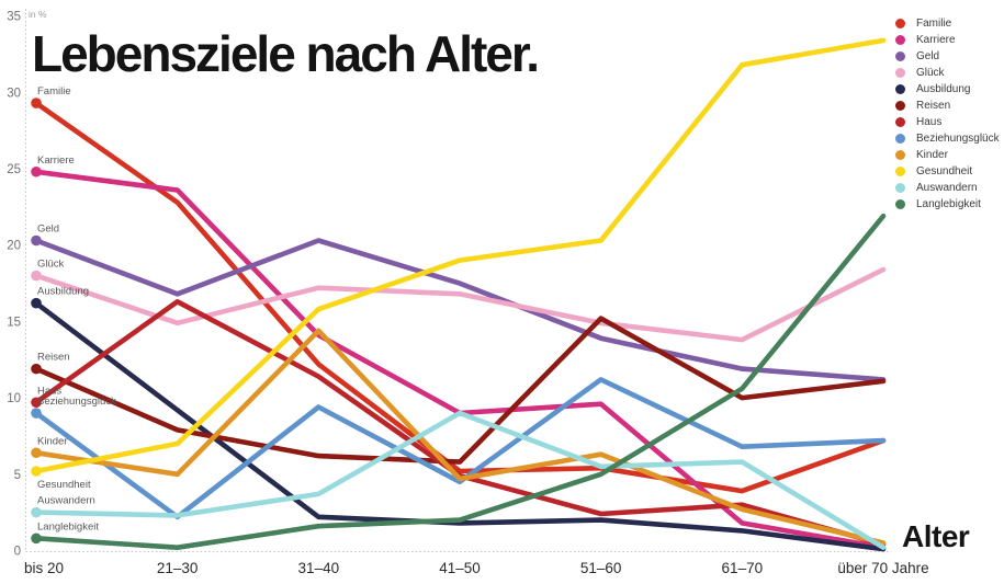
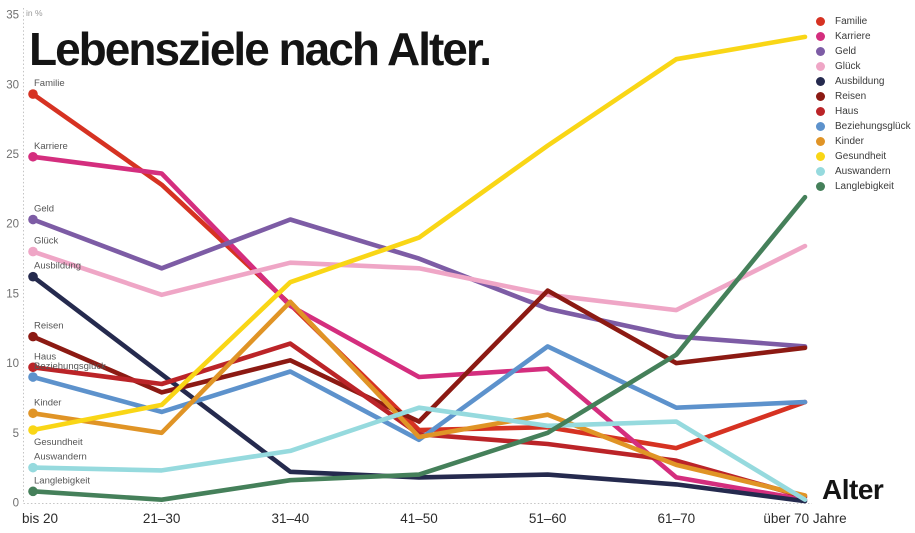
Haus/21–30: 16.3 -> 8.5
Beziehungsglück/21–30: 2.2 -> 6.5
Familie/31–40: 12.2 -> 14.2
Reisen/31–40: 6.2 -> 10.2
Auswandern/41–50: 9.0 -> 6.8
Haus/51–60: 2.4 -> 4.2
Gesundheit/51–60: 20.3 -> 25.6
